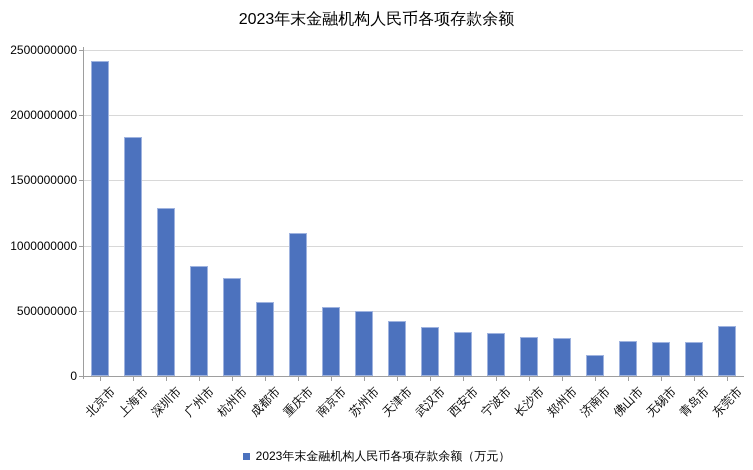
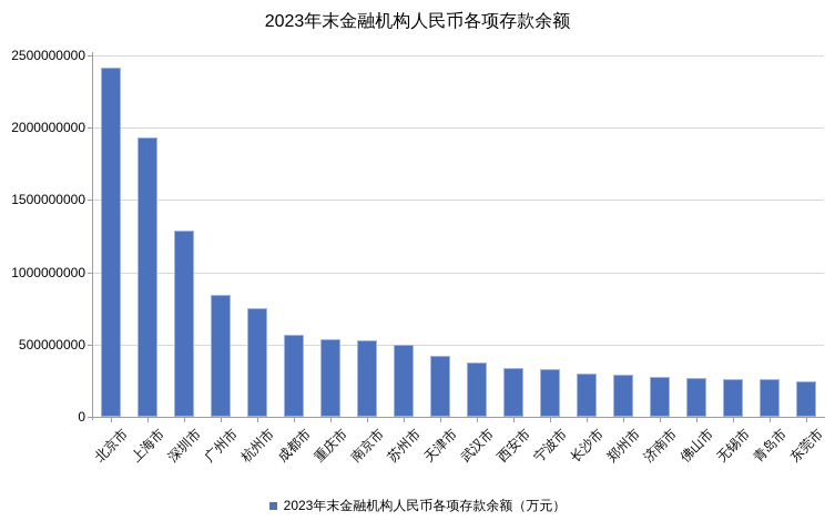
上海市: 1830000000 -> 1930000000
重庆市: 1100000000 -> 540000000
济南市: 160000000 -> 270000000
东莞市: 380000000 -> 250000000
